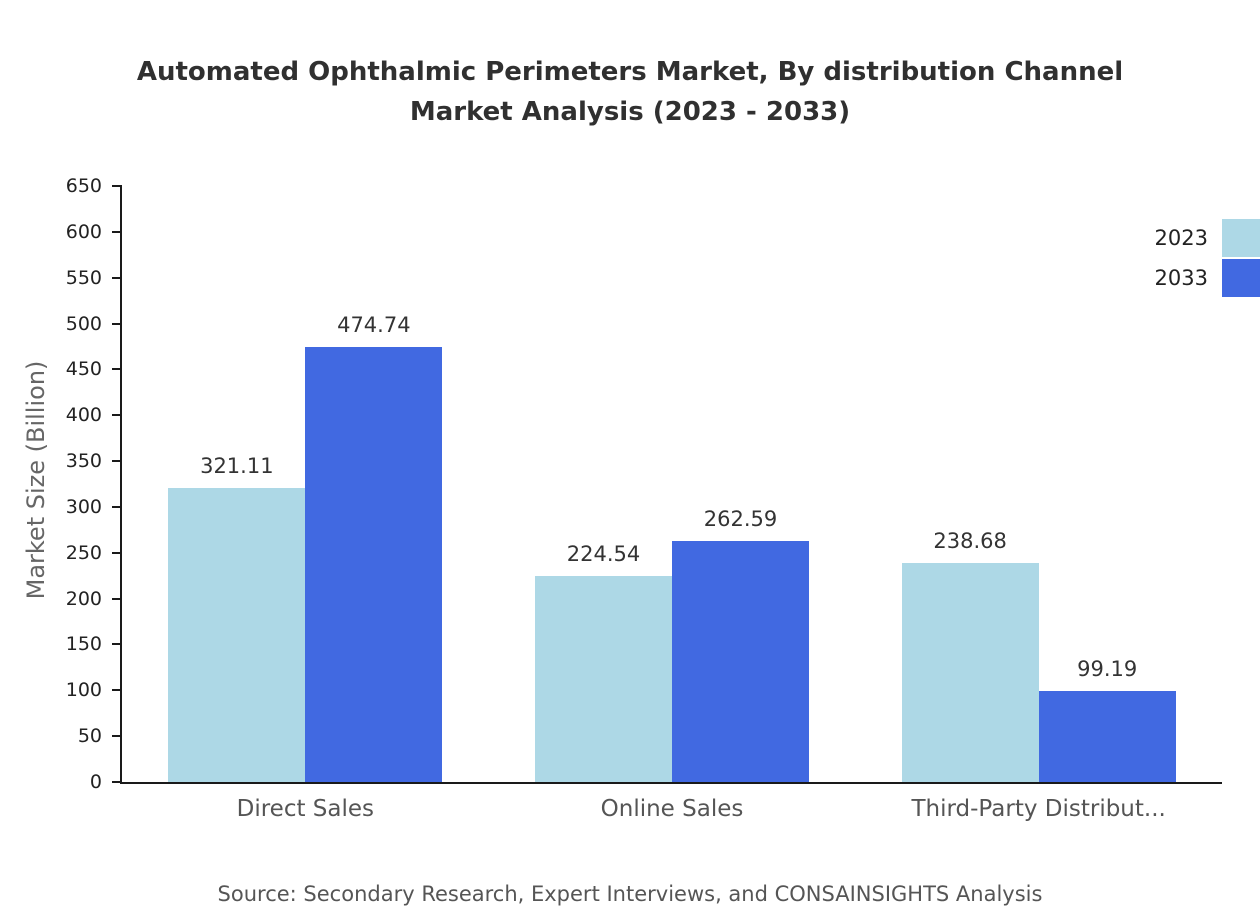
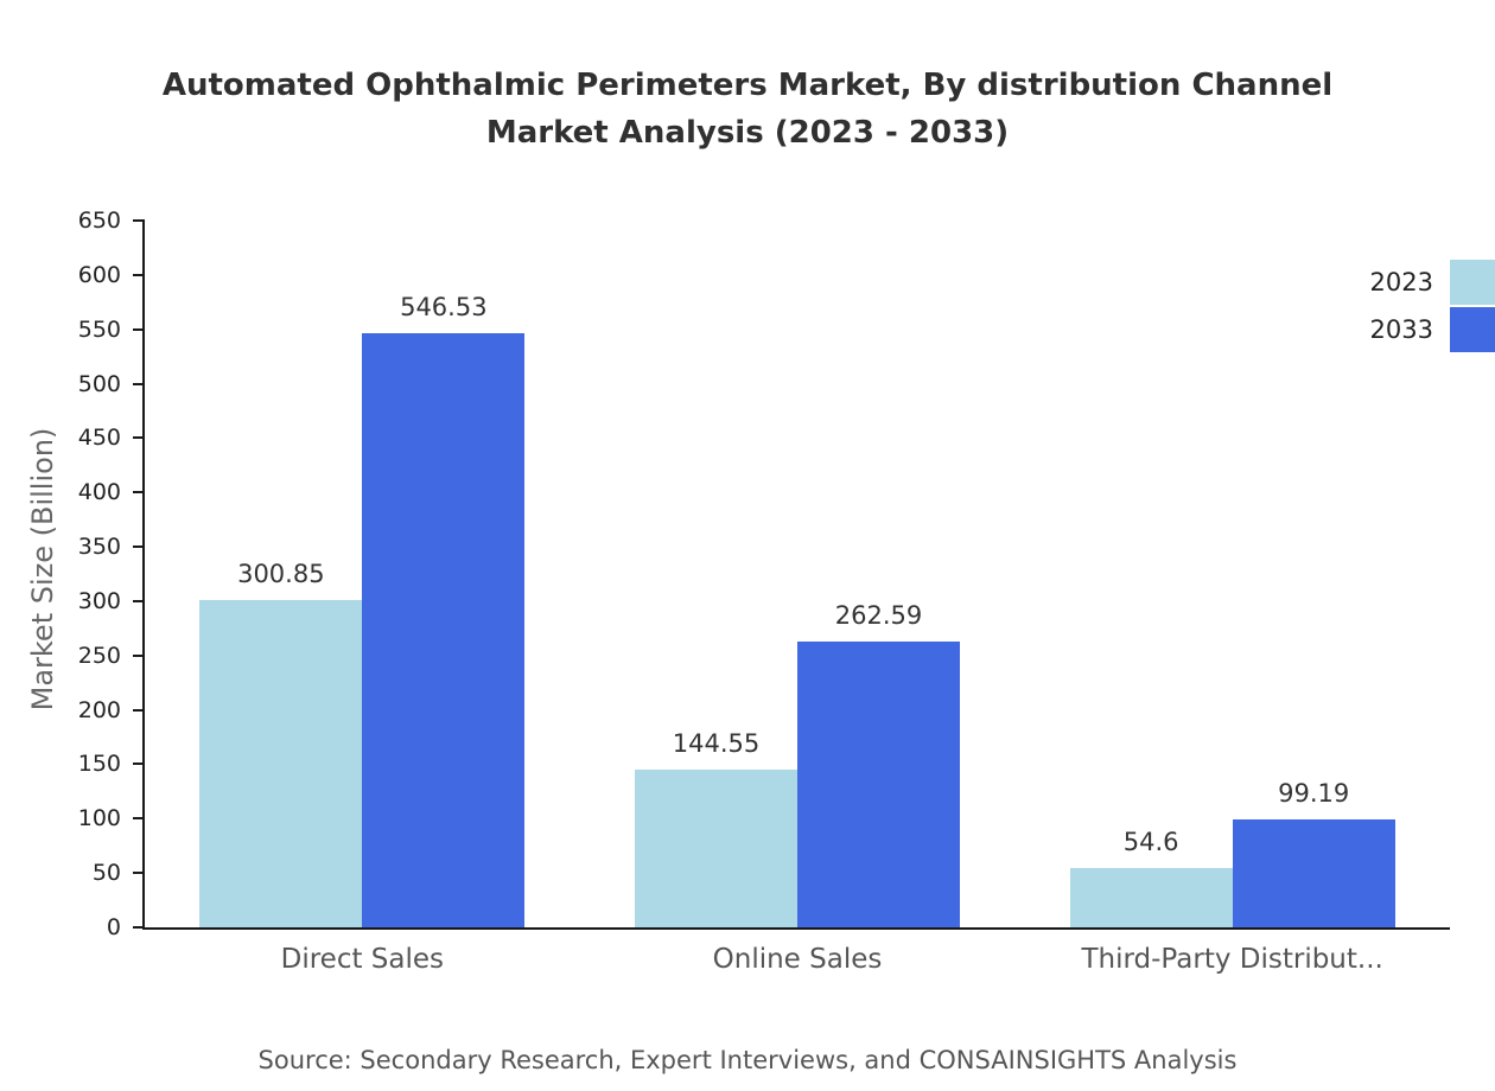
2023/Direct Sales: 321.11 -> 300.85
2033/Direct Sales: 474.74 -> 546.53
2023/Online Sales: 224.54 -> 144.55
2023/Third-Party Distribut...: 238.68 -> 54.6
